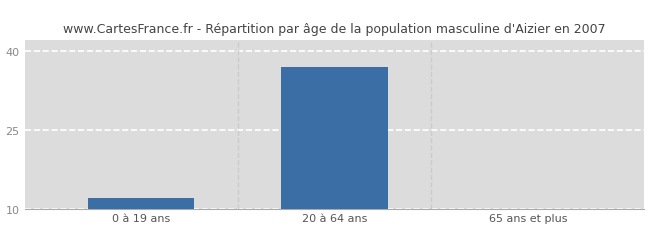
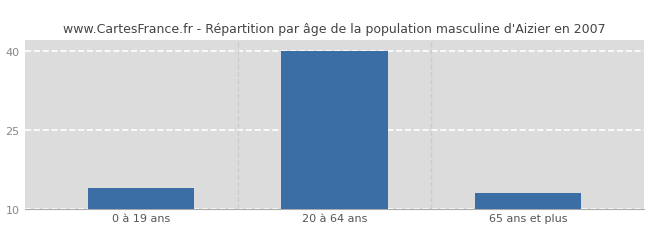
0 à 19 ans: 12 -> 14
20 à 64 ans: 37 -> 40
65 ans et plus: 10 -> 13
